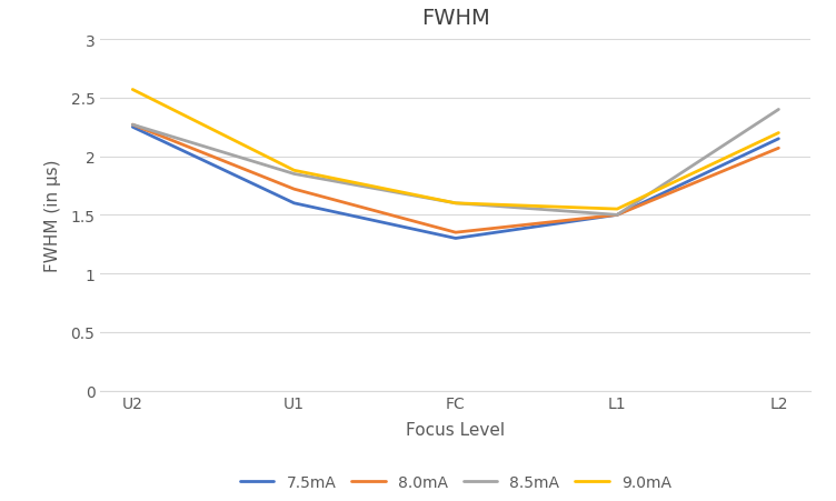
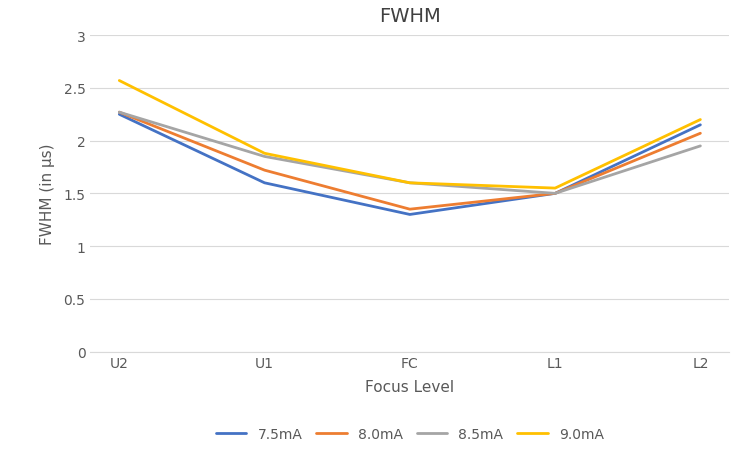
8.5mA/L2: 2.40 -> 1.95
